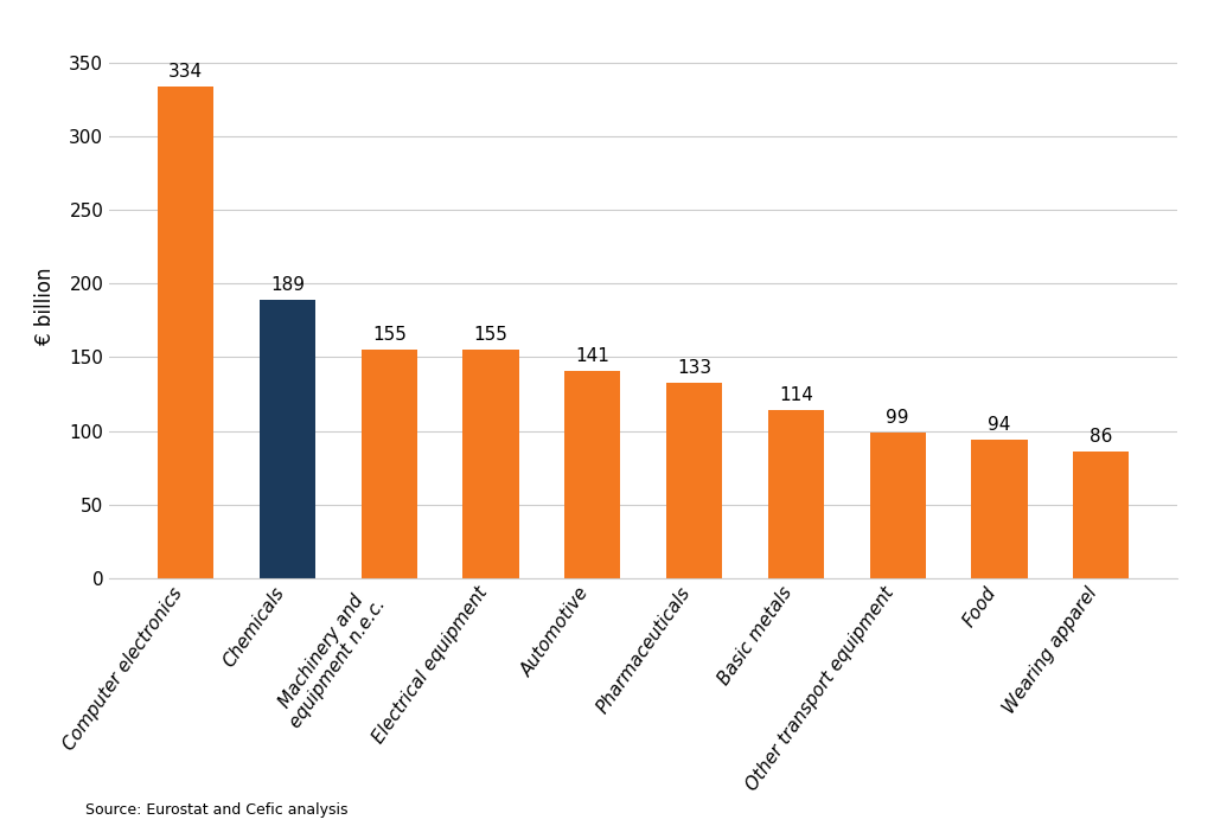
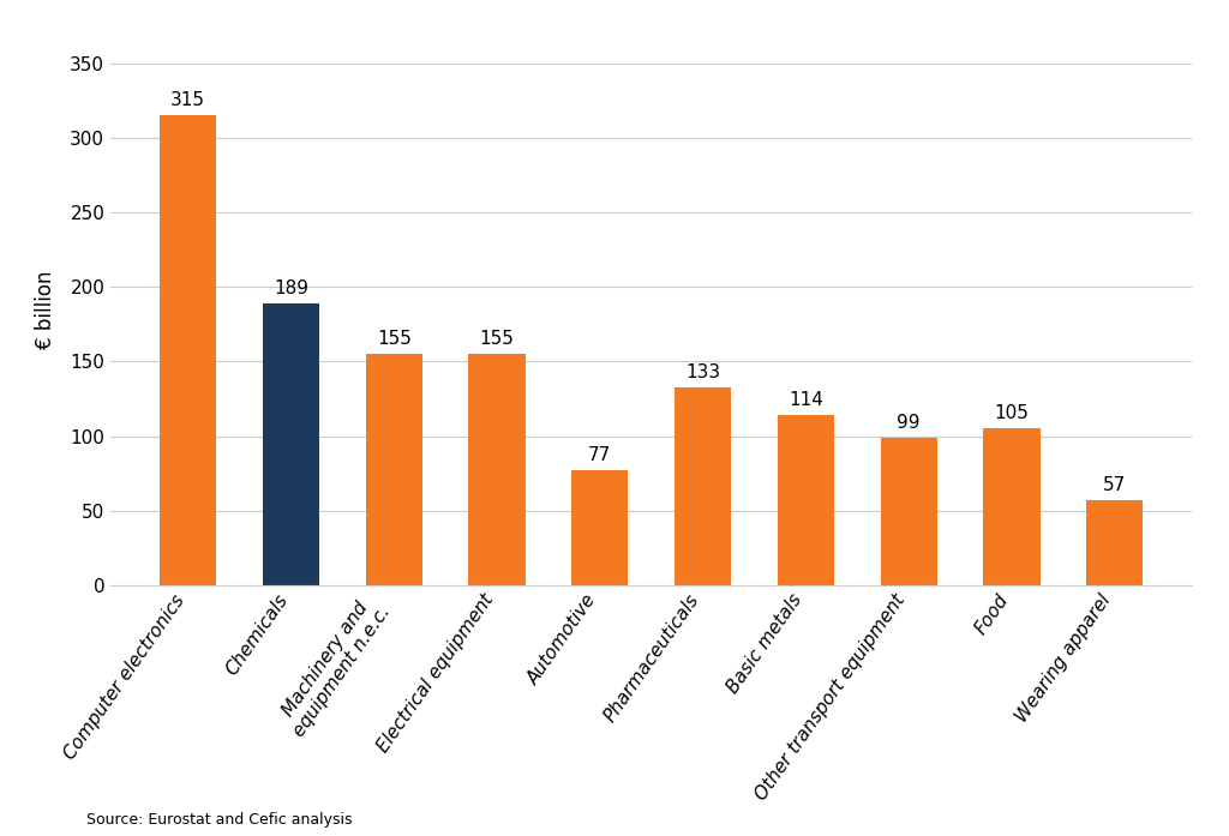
Computer electronics: 334 -> 315
Automotive: 141 -> 77
Food: 94 -> 105
Wearing apparel: 86 -> 57
